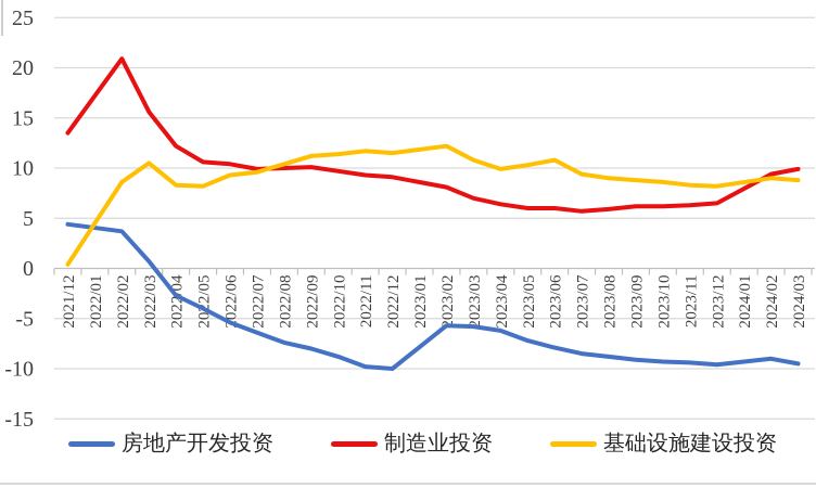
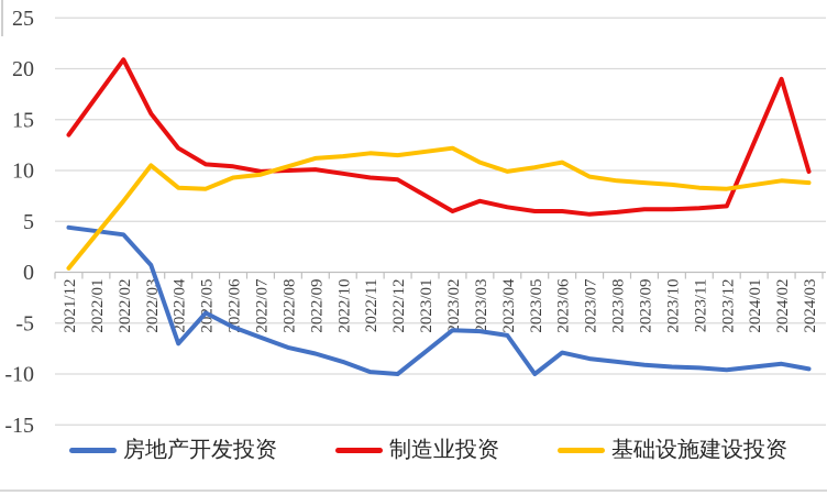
基础设施建设投资/2022/02: 9 -> 7
房地产开发投资/2022/04: -3 -> -7
制造业投资/2023/02: 8 -> 6
房地产开发投资/2023/05: -7 -> -10
制造业投资/2024/02: 9 -> 19
